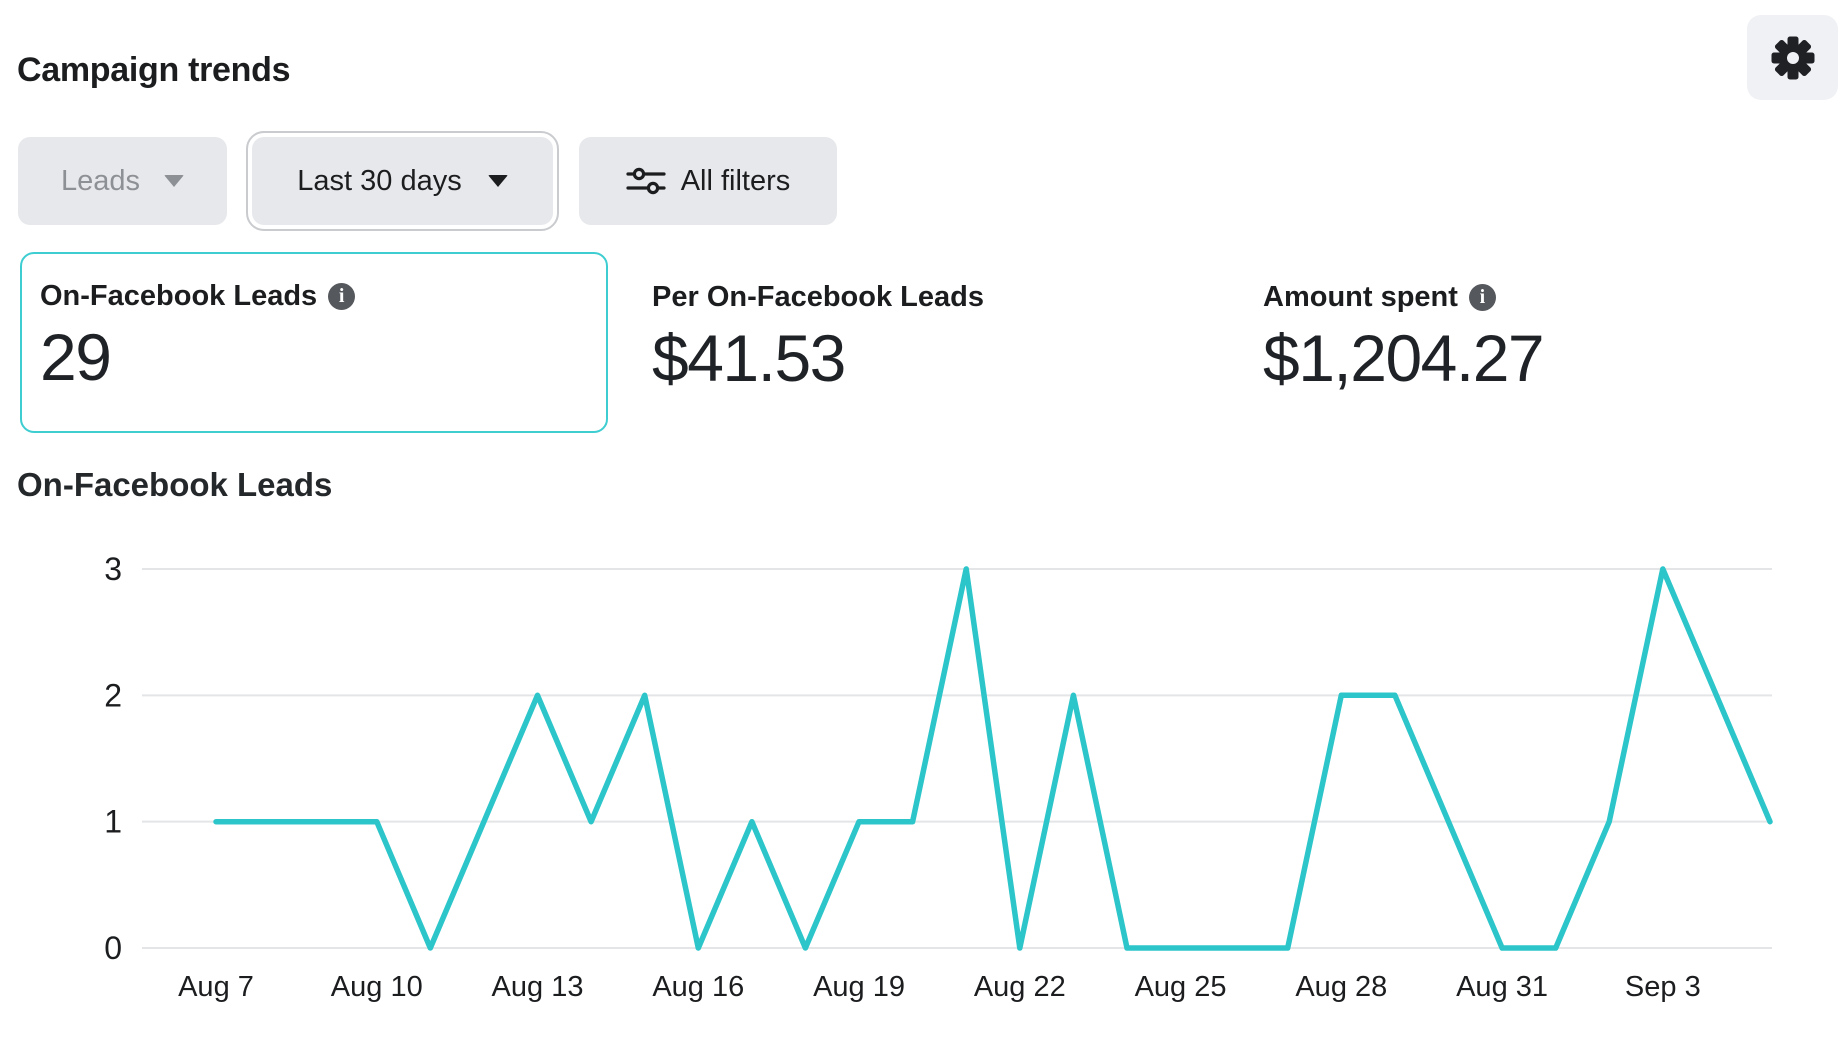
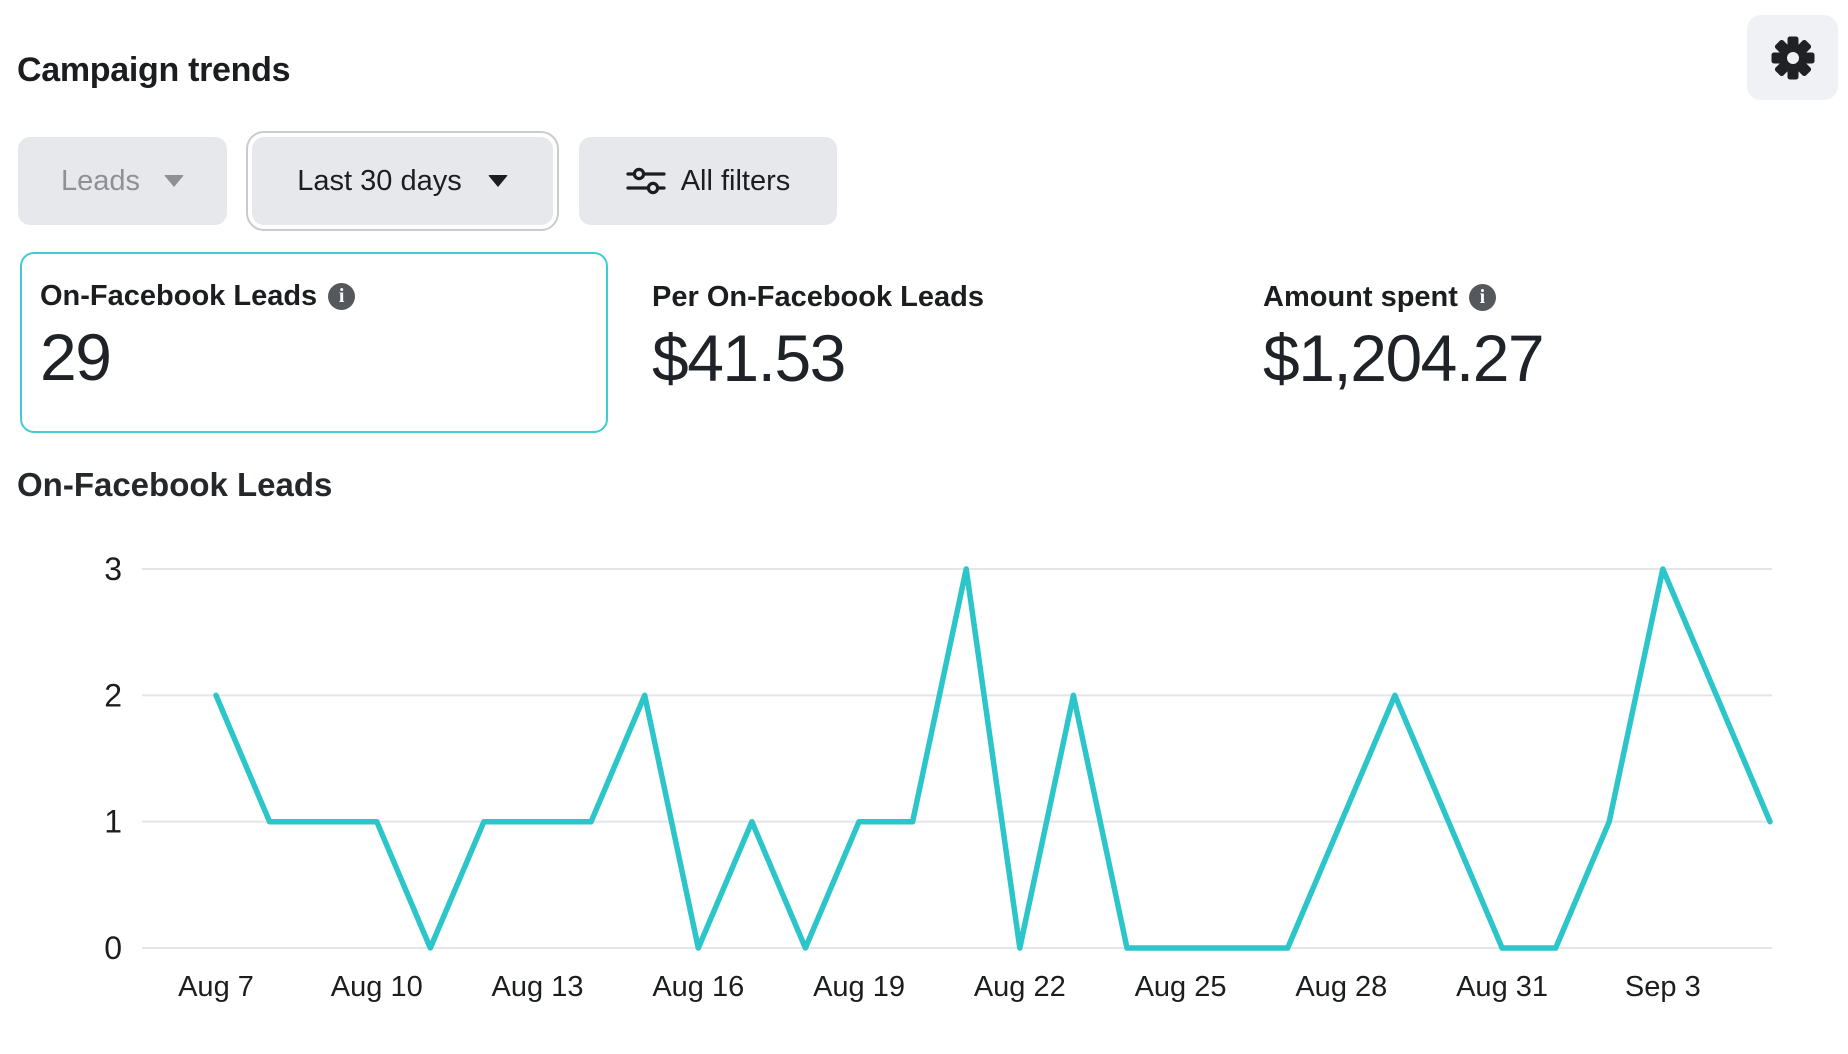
Aug 7: 1 -> 2
Aug 13: 2 -> 1
Aug 28: 2 -> 1
